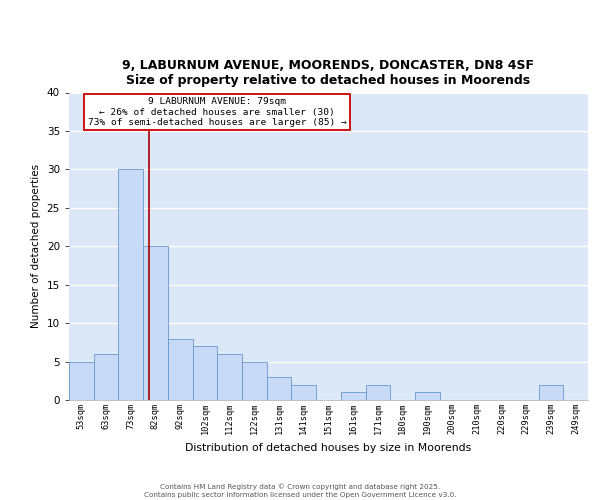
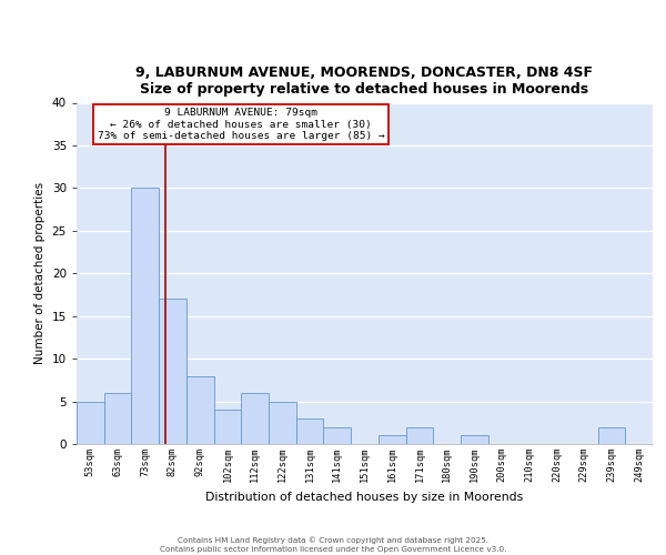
82sqm: 20 -> 17
102sqm: 7 -> 4
